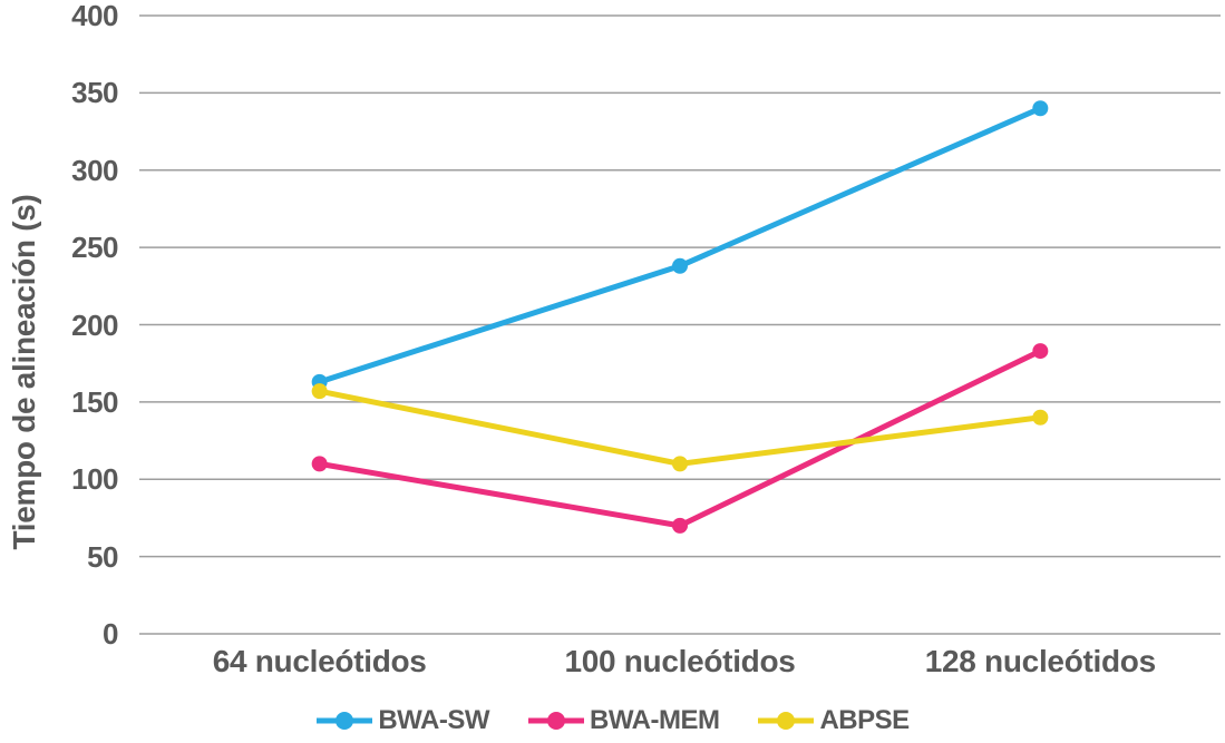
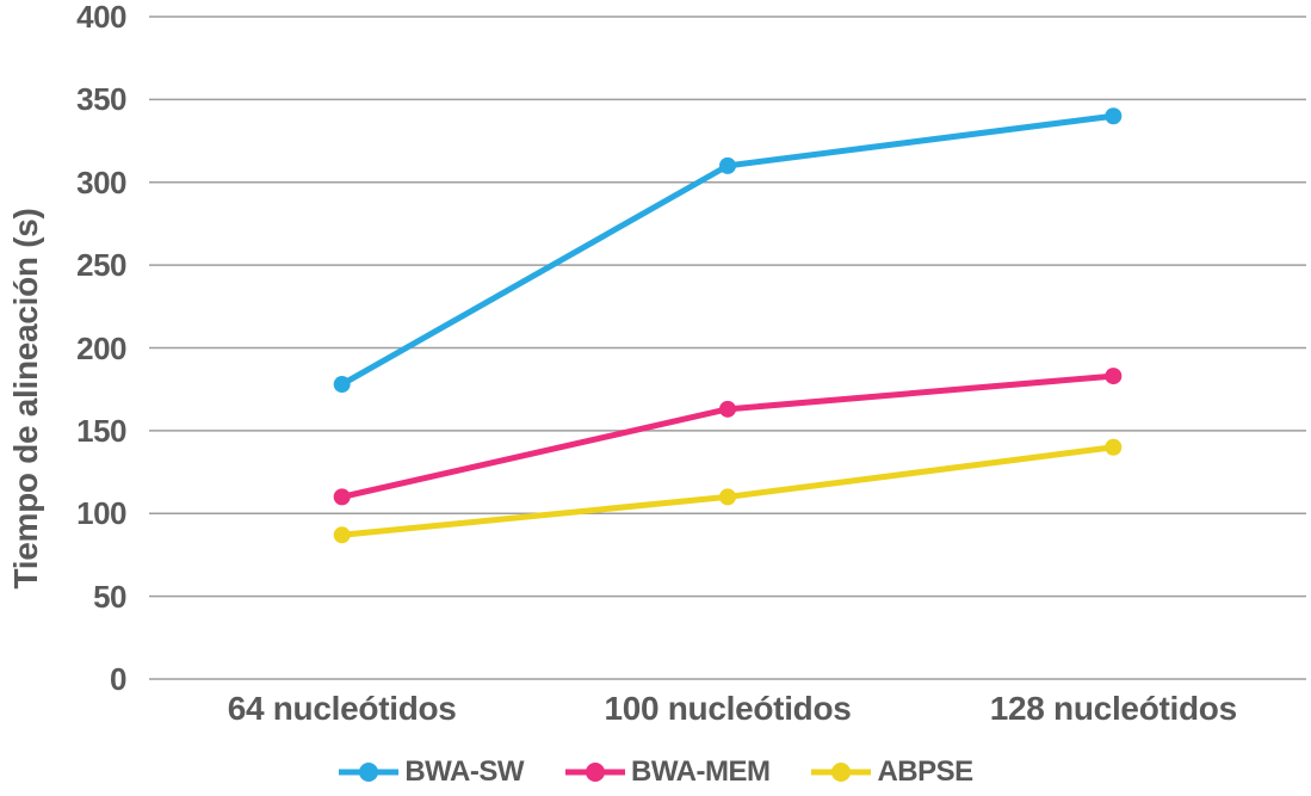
BWA-SW/64 nucleótidos: 163 -> 178
ABPSE/64 nucleótidos: 157 -> 87
BWA-SW/100 nucleótidos: 238 -> 310
BWA-MEM/100 nucleótidos: 70 -> 163
